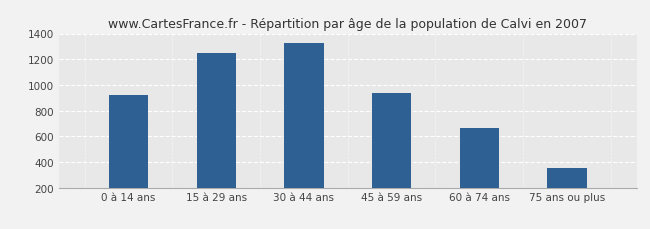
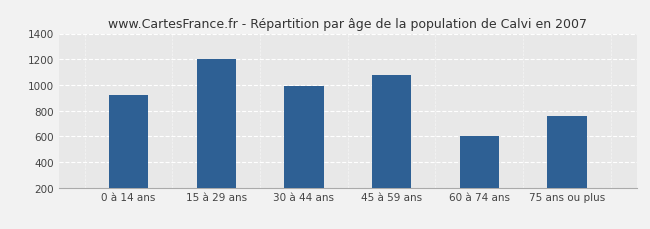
15 à 29 ans: 1250 -> 1200
30 à 44 ans: 1330 -> 990
45 à 59 ans: 930 -> 1080
60 à 74 ans: 670 -> 600
75 ans ou plus: 360 -> 760
